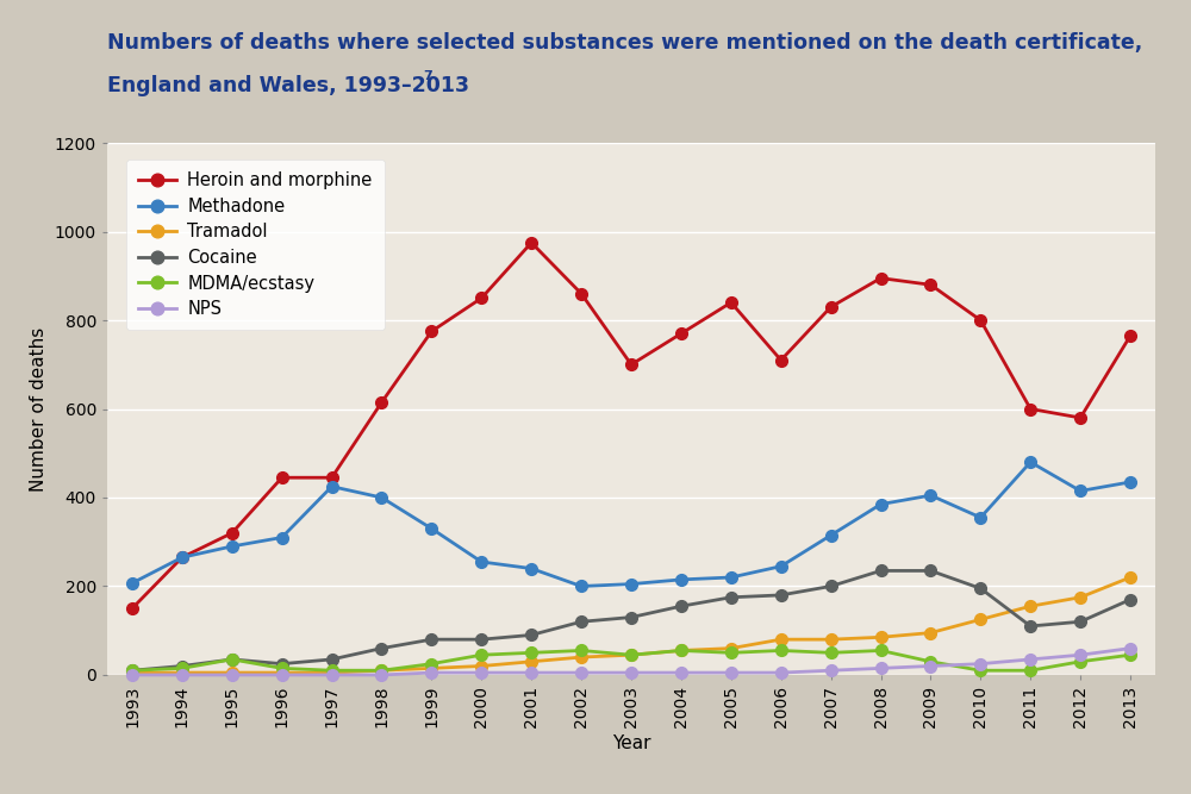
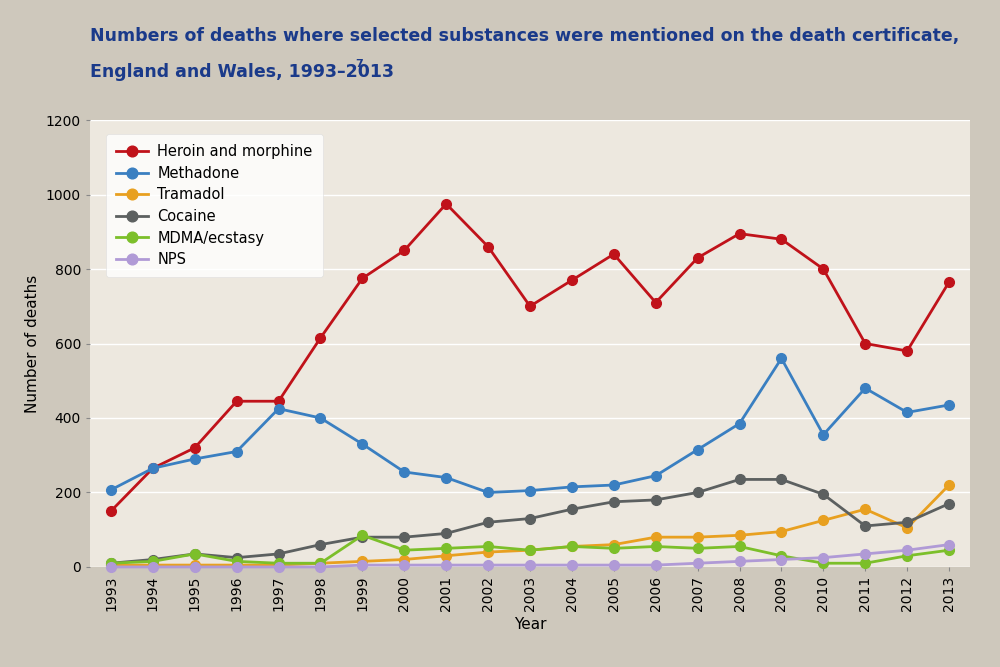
MDMA/ecstasy/1999: 25 -> 85
Methadone/2009: 405 -> 560
Tramadol/2012: 175 -> 105
